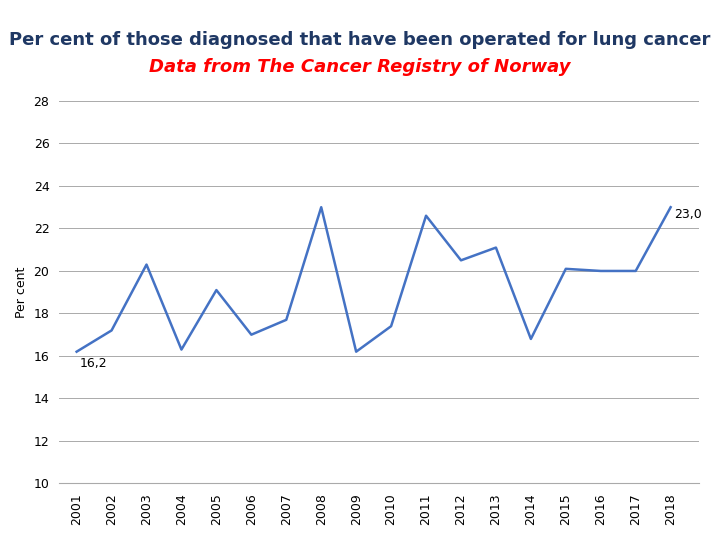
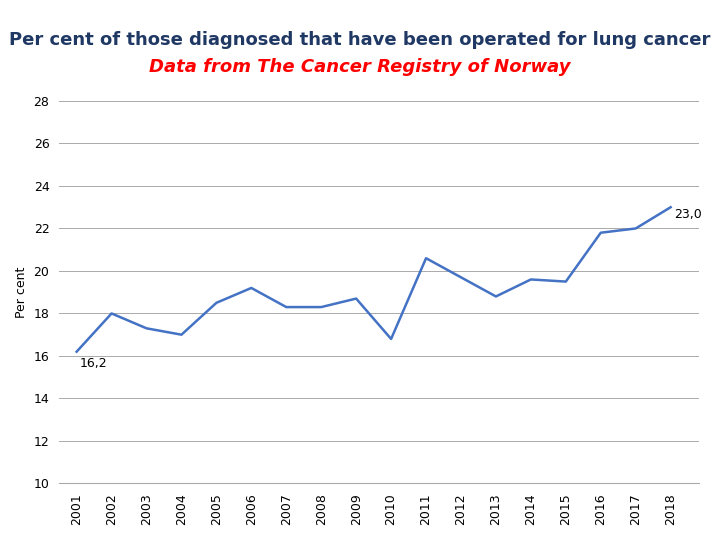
2002: 17.2 -> 18.0
2003: 20.3 -> 17.3
2004: 16.3 -> 17.0
2005: 19.1 -> 18.5
2006: 17.0 -> 19.2
2007: 17.7 -> 18.3
2008: 23.0 -> 18.3
2009: 16.2 -> 18.7
2010: 17.4 -> 16.8
2011: 22.6 -> 20.6
2012: 20.5 -> 19.7
2013: 21.1 -> 18.8
2014: 16.8 -> 19.6
2015: 20.1 -> 19.5
2016: 20.0 -> 21.8
2017: 20.0 -> 22.0
